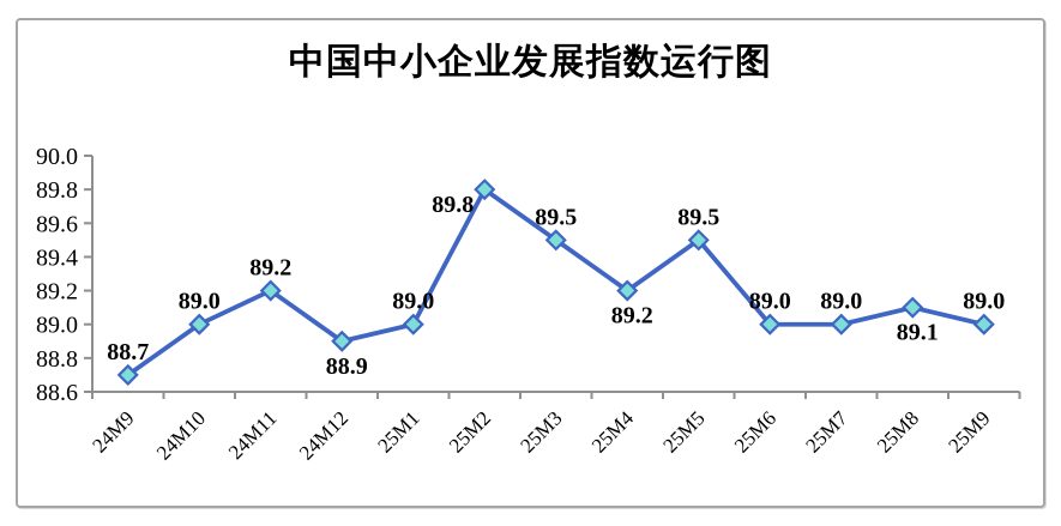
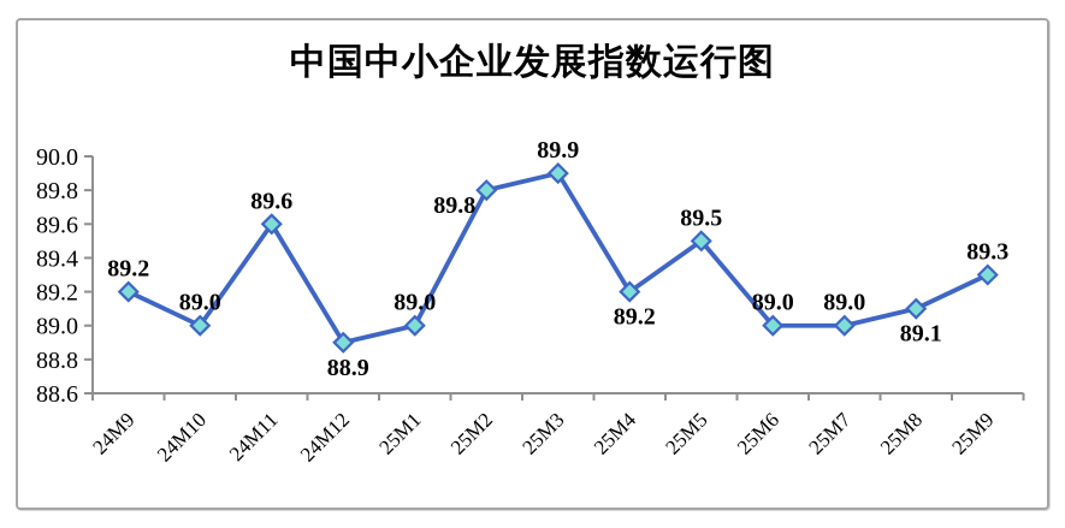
24M9: 88.7 -> 89.2
24M11: 89.2 -> 89.6
25M3: 89.5 -> 89.9
25M9: 89.0 -> 89.3
